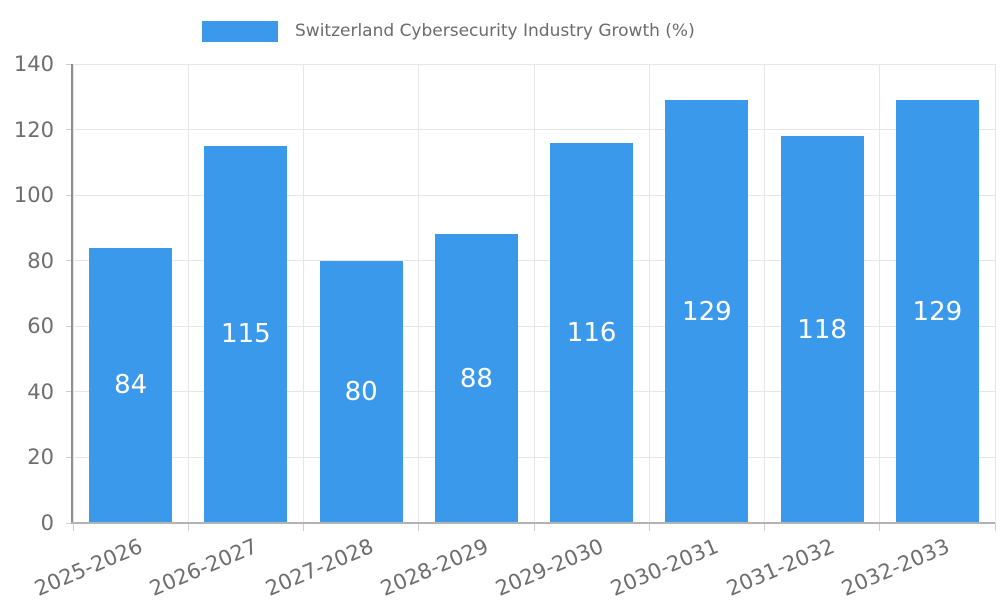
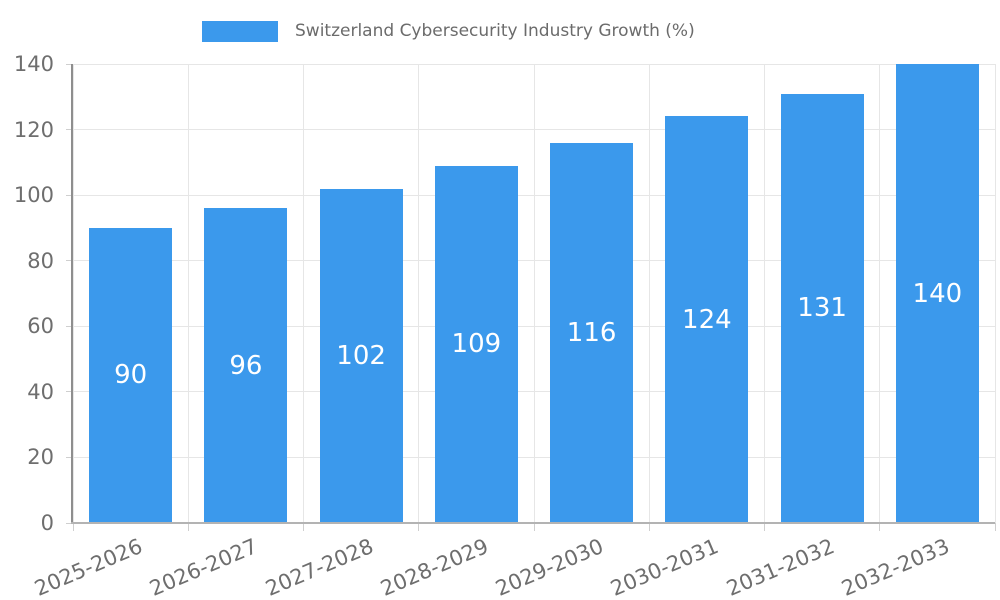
2025-2026: 84 -> 90
2026-2027: 115 -> 96
2027-2028: 80 -> 102
2028-2029: 88 -> 109
2030-2031: 129 -> 124
2031-2032: 118 -> 131
2032-2033: 129 -> 140
